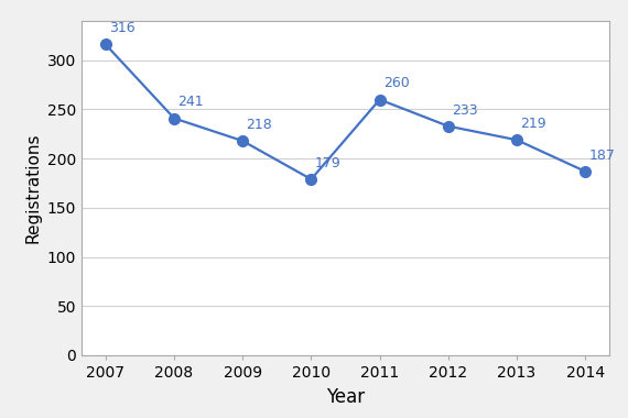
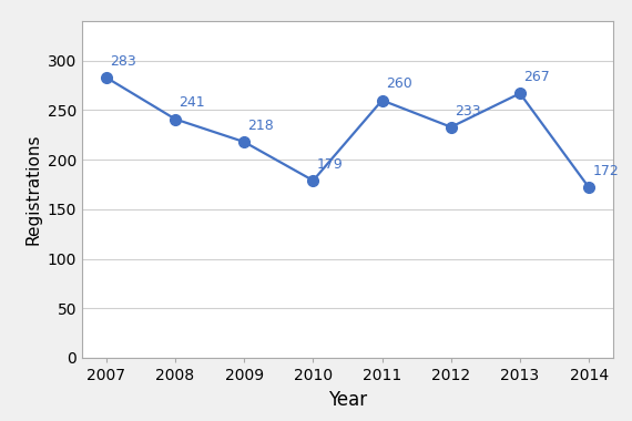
2007: 316 -> 283
2013: 219 -> 267
2014: 187 -> 172
